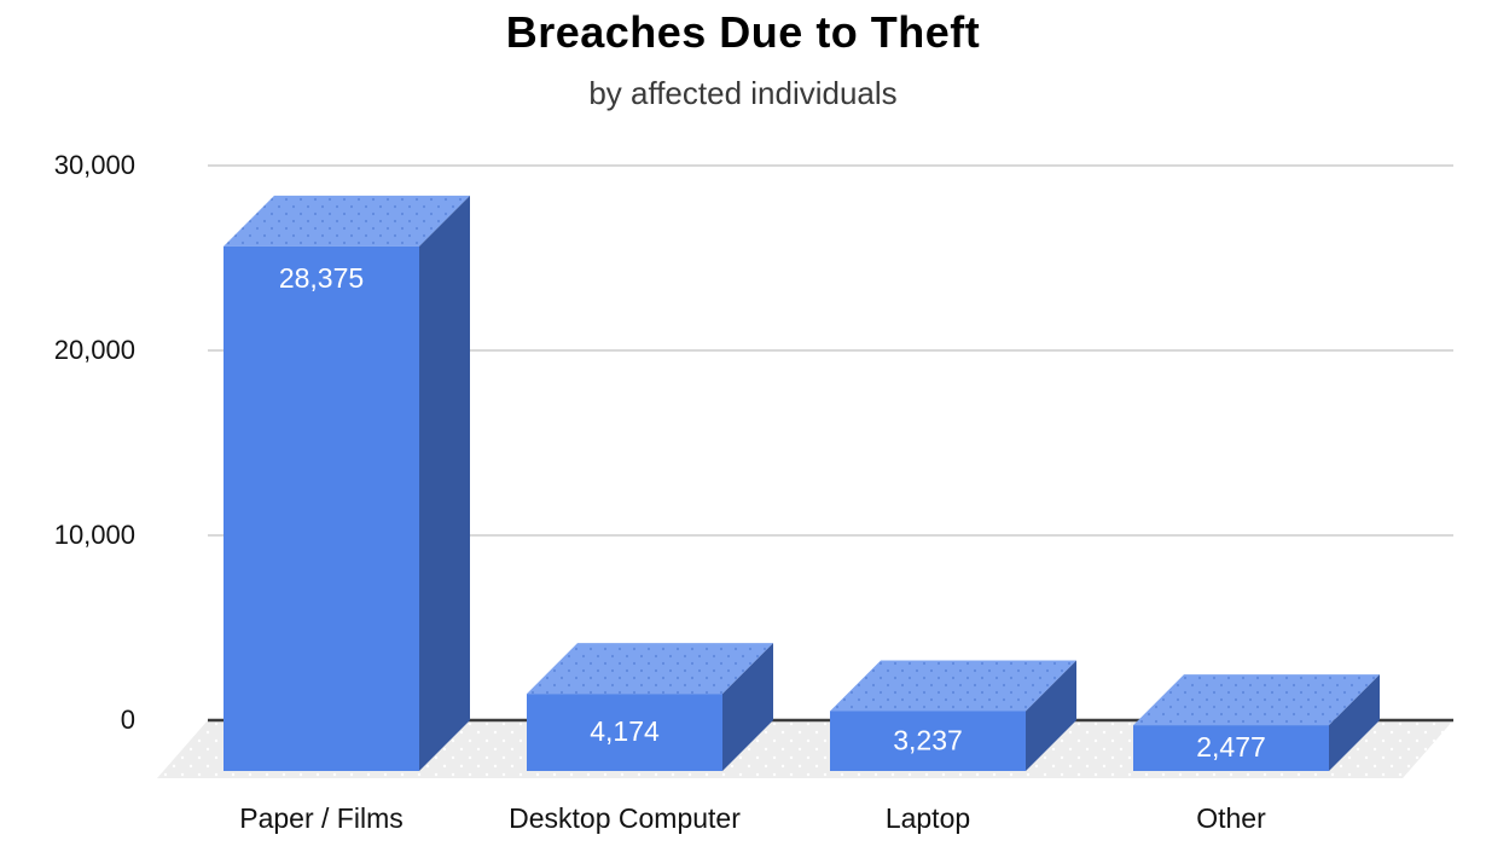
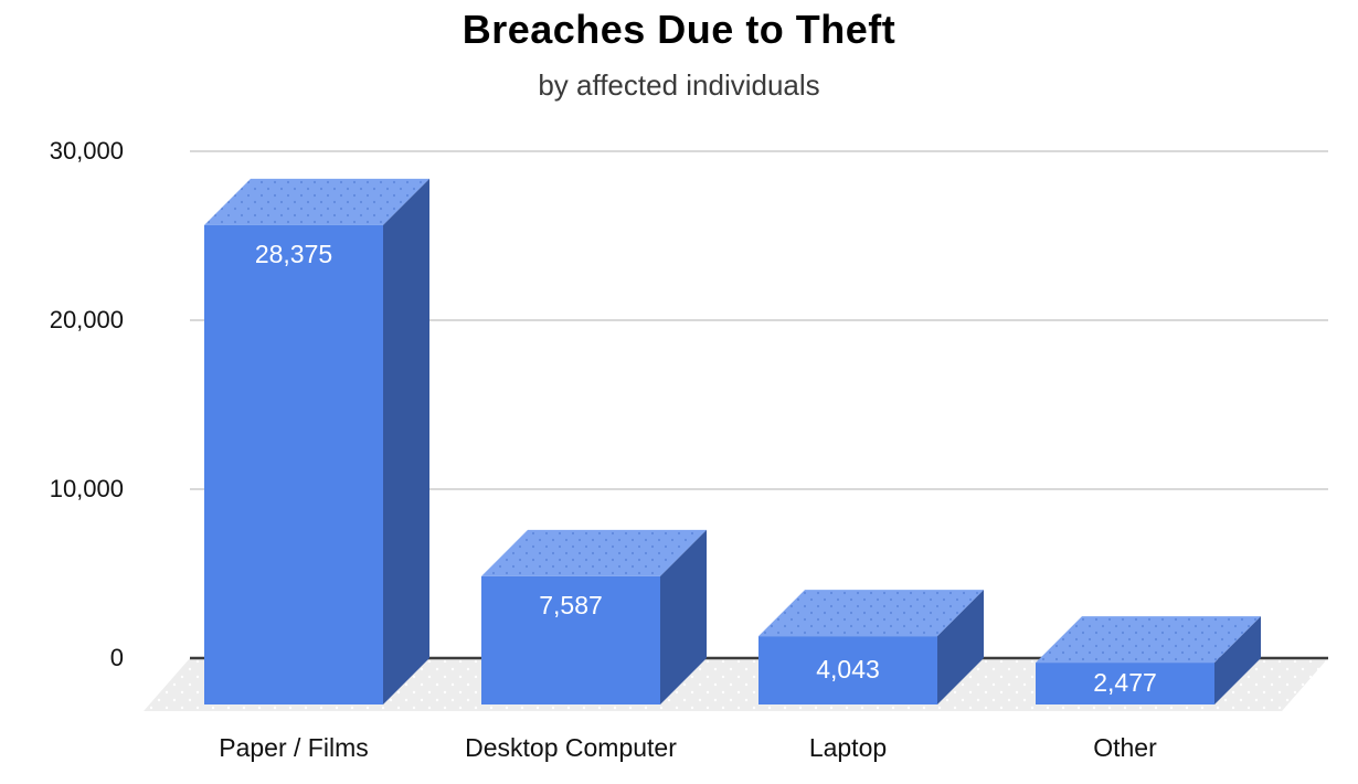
Desktop Computer: 4,174 -> 7,587
Laptop: 3,237 -> 4,043
